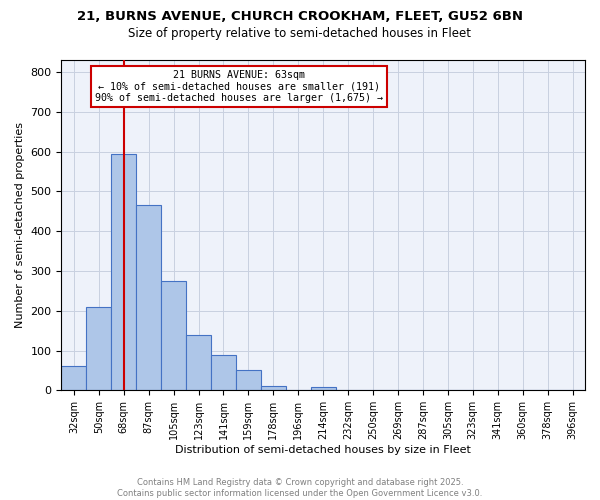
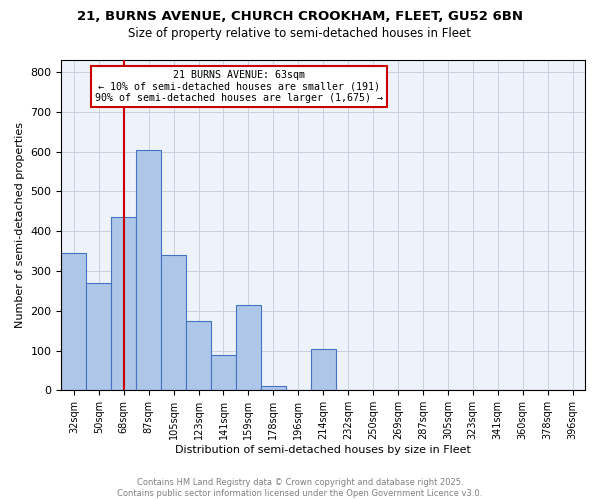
32sqm: 60 -> 345
50sqm: 210 -> 270
68sqm: 595 -> 435
87sqm: 465 -> 605
105sqm: 275 -> 340
123sqm: 140 -> 175
159sqm: 50 -> 215
214sqm: 8 -> 105
